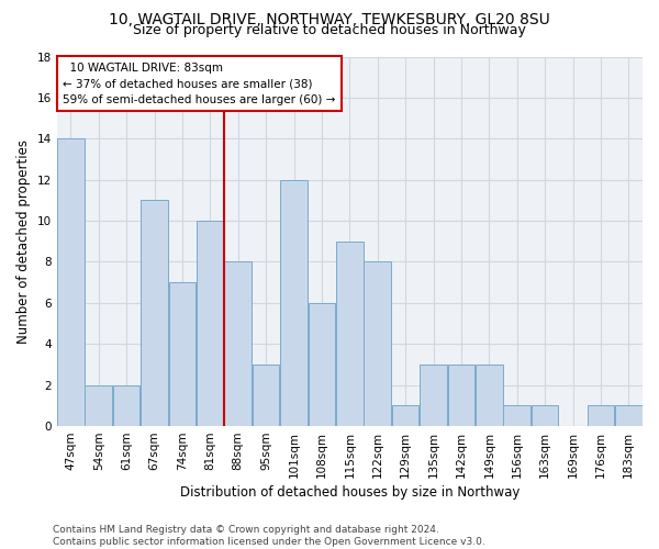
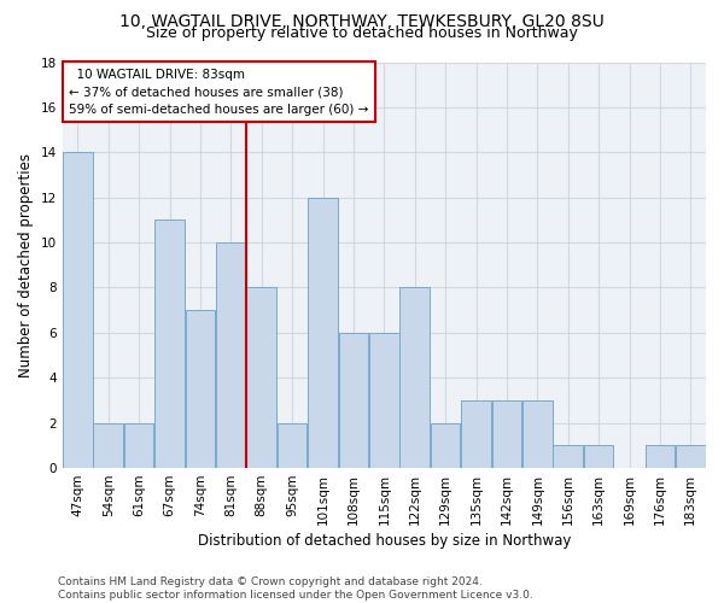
95sqm: 3 -> 2
115sqm: 9 -> 6
129sqm: 1 -> 2
